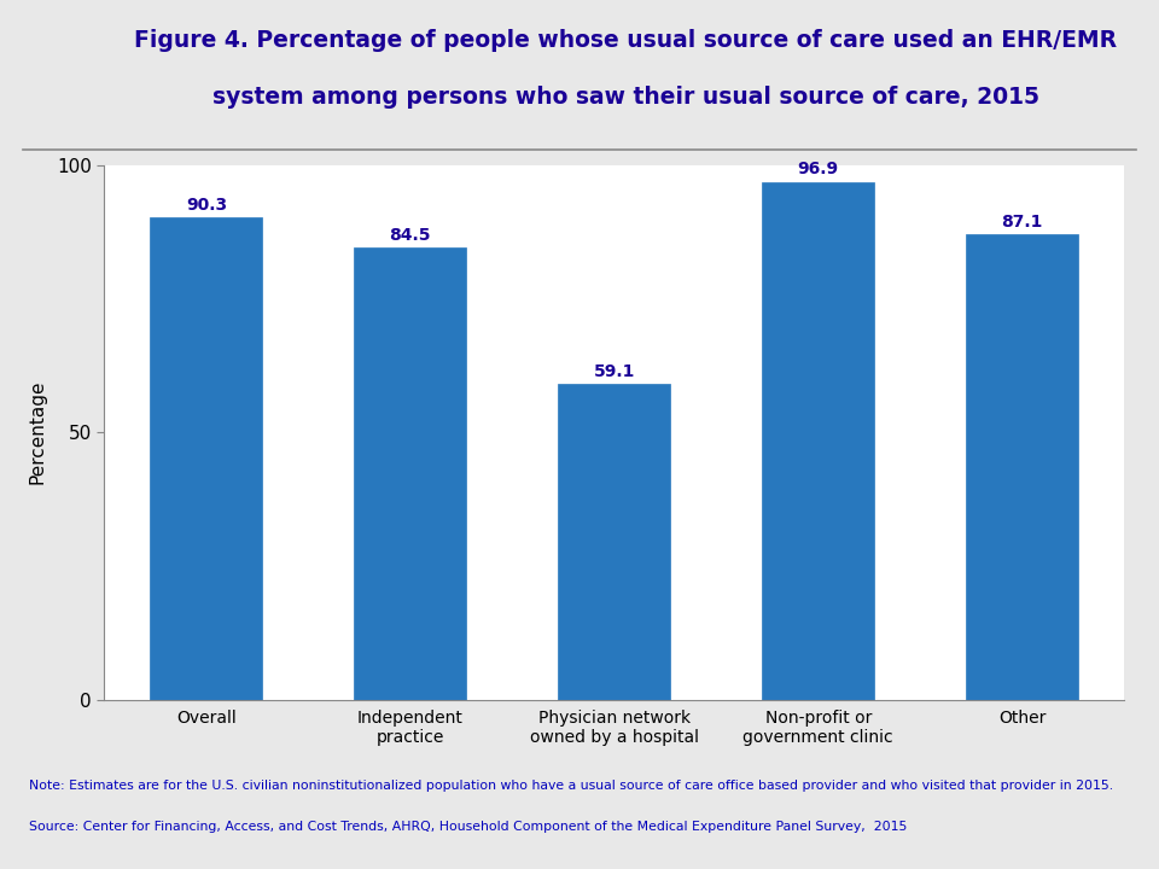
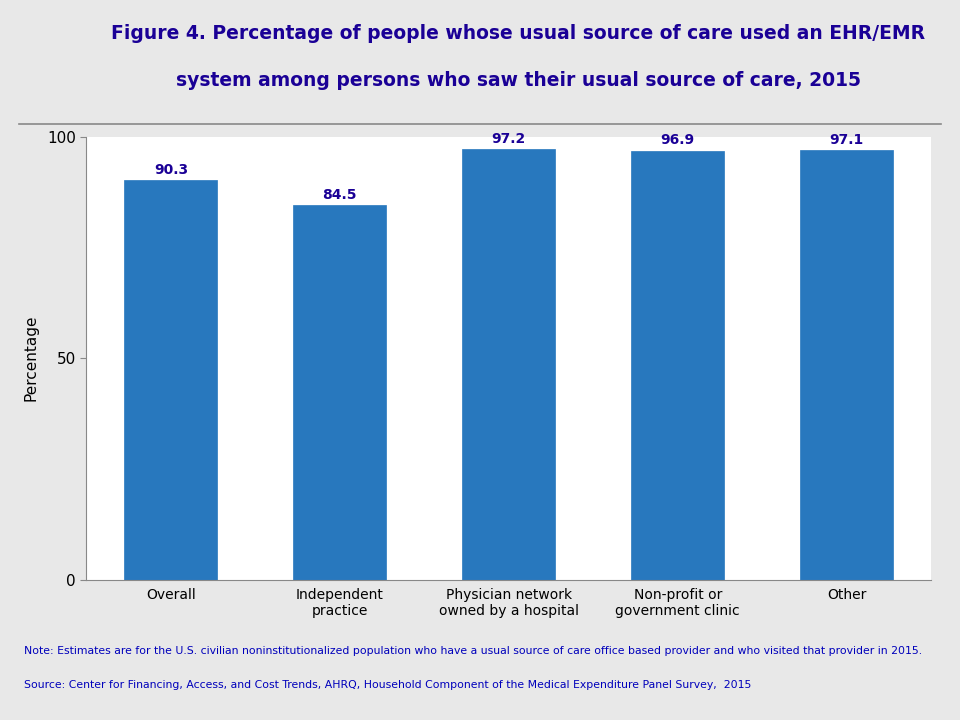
Physician network owned by a hospital: 59.1 -> 97.2
Other: 87.1 -> 97.1
